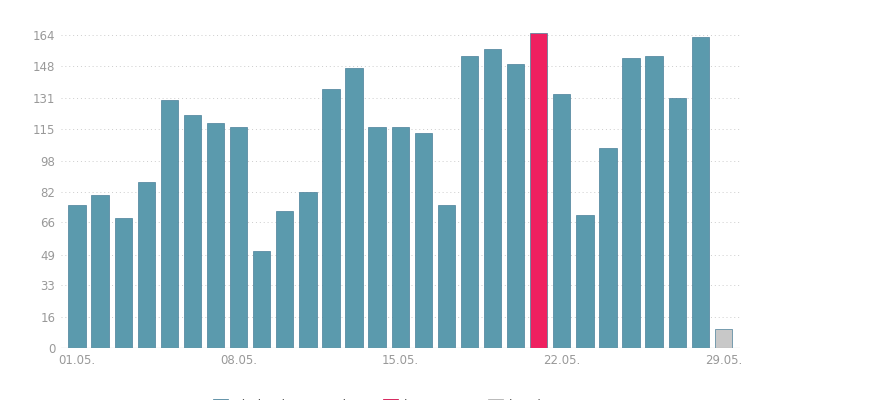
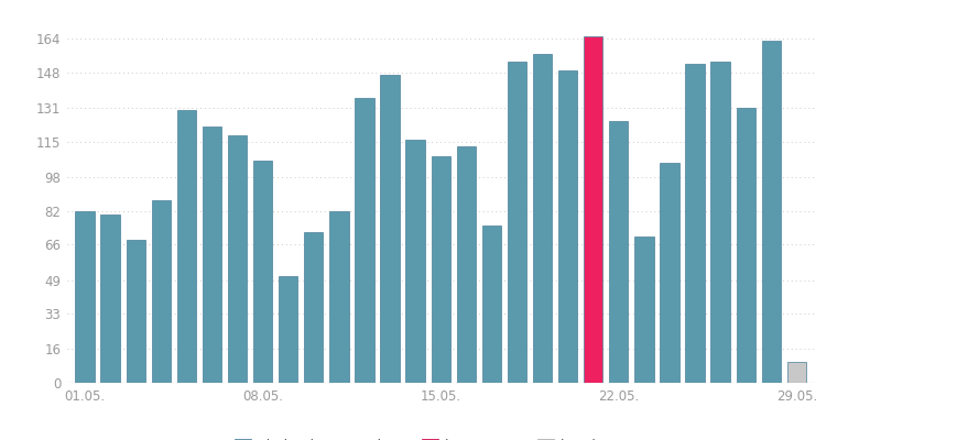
01.05.: 75 -> 82
08.05.: 116 -> 106
15.05.: 116 -> 108
22.05.: 133 -> 125
